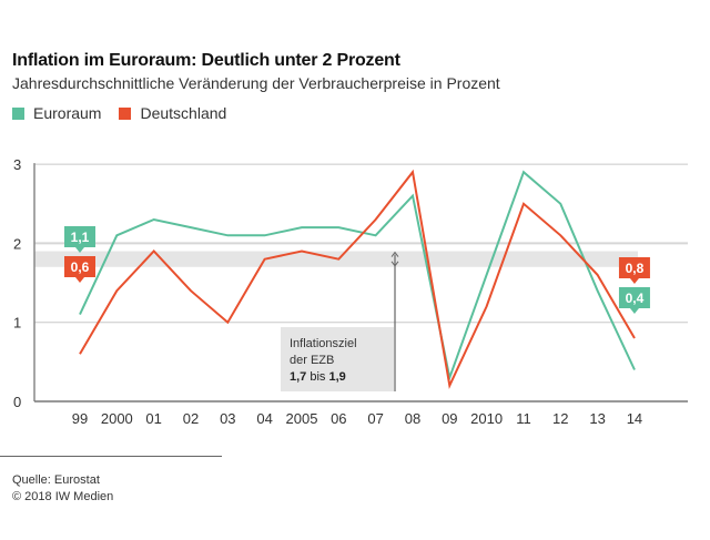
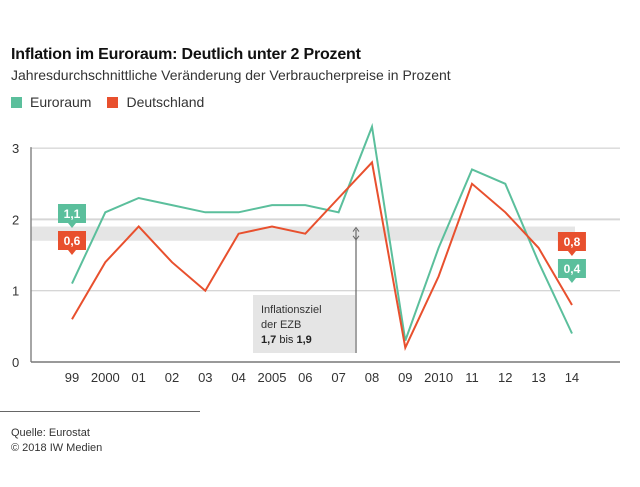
Euroraum/08: 2.6 -> 3.3
Deutschland/08: 2.9 -> 2.8
Euroraum/11: 2.9 -> 2.7
